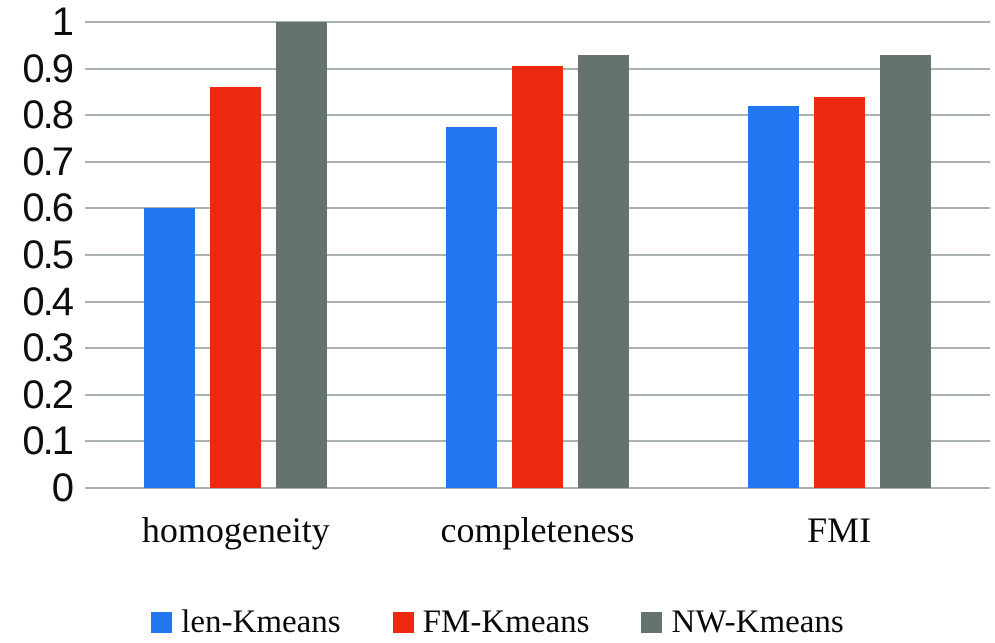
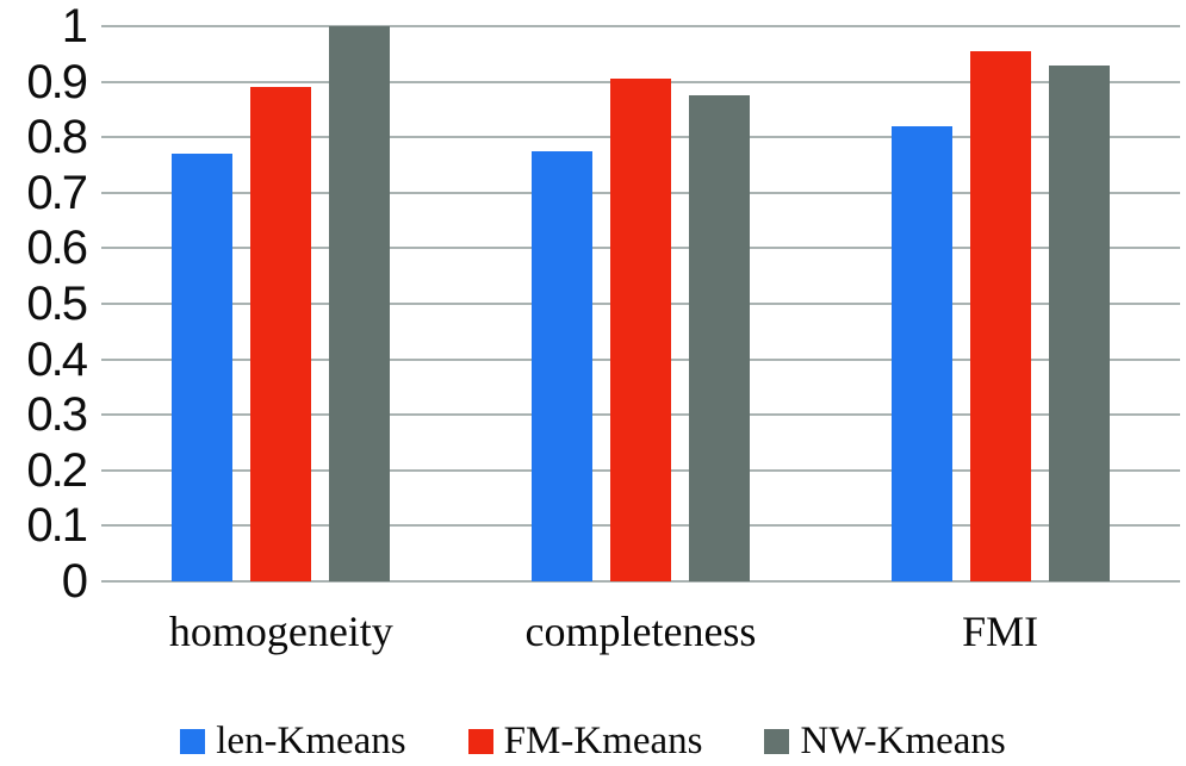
len-Kmeans/homogeneity: 0.60 -> 0.77
FM-Kmeans/homogeneity: 0.86 -> 0.89
NW-Kmeans/completeness: 0.93 -> 0.88
FM-Kmeans/FMI: 0.84 -> 0.95
